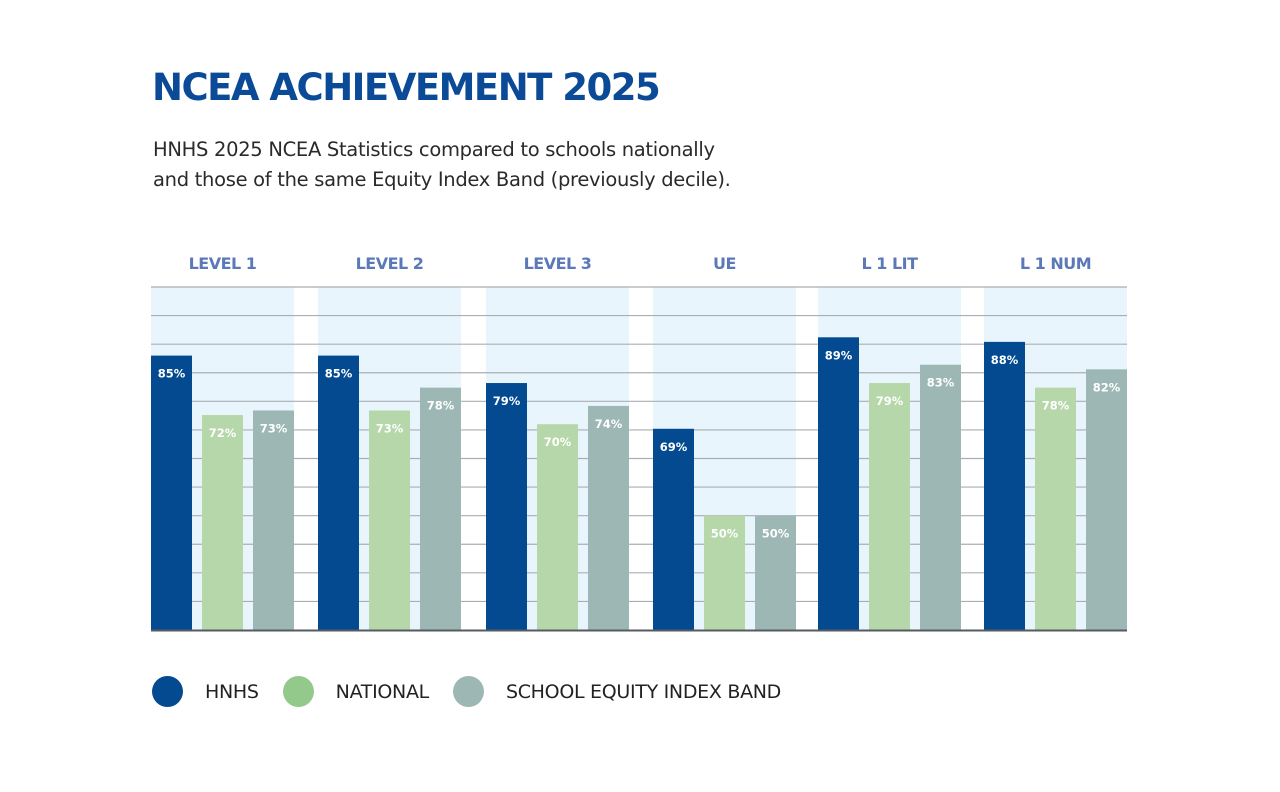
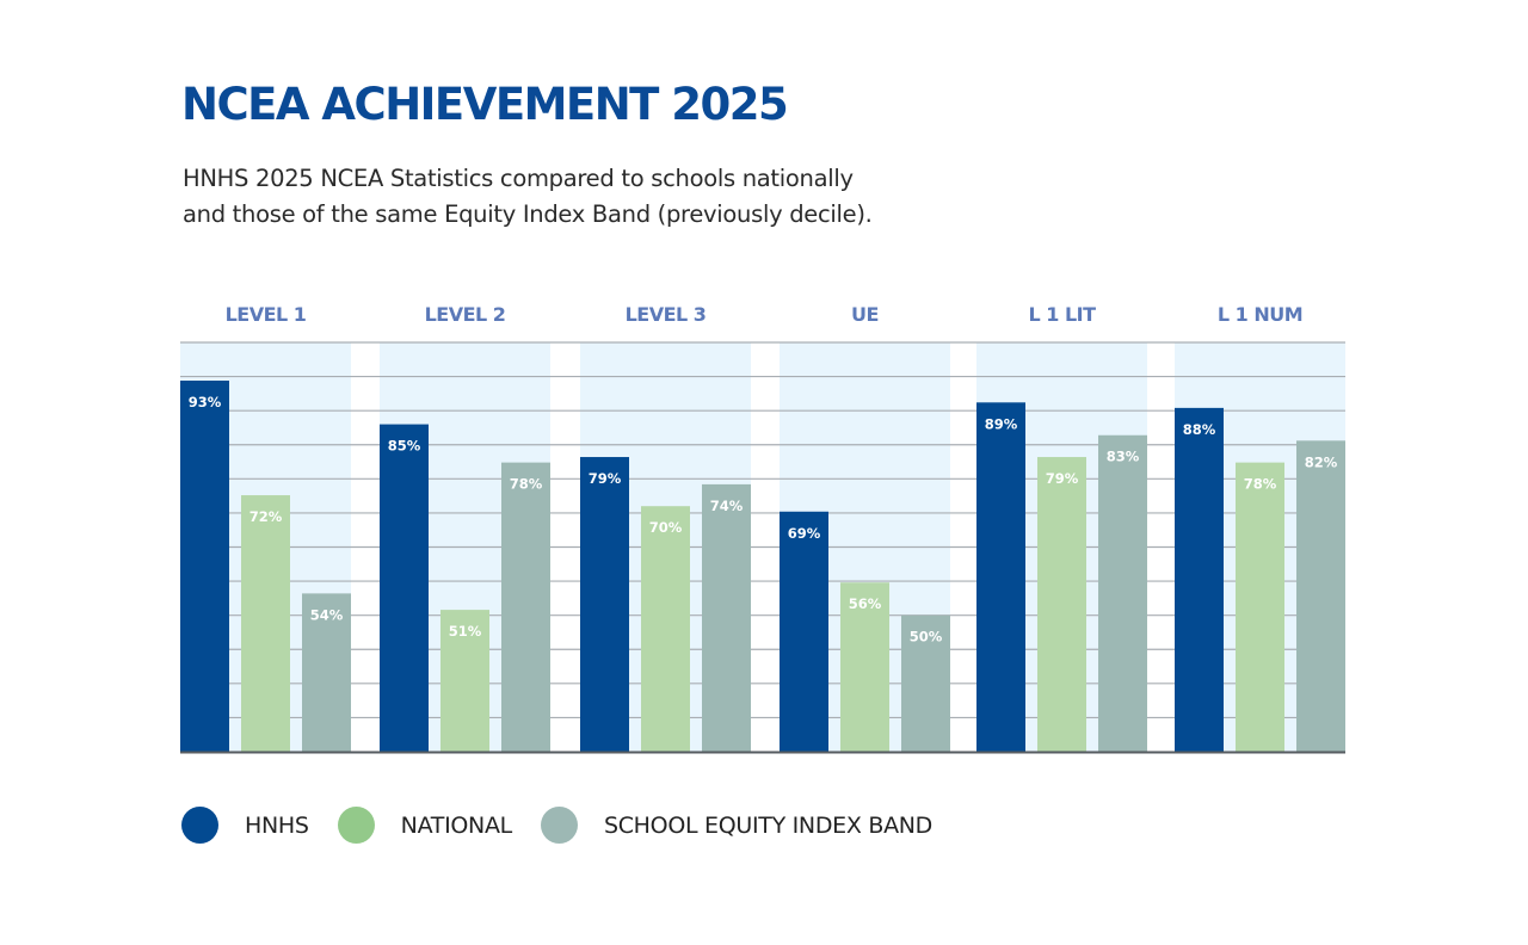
HNHS/LEVEL 1: 85% -> 93%
SCHOOL EQUITY INDEX BAND/LEVEL 1: 73% -> 54%
NATIONAL/LEVEL 2: 73% -> 51%
NATIONAL/UE: 50% -> 56%
